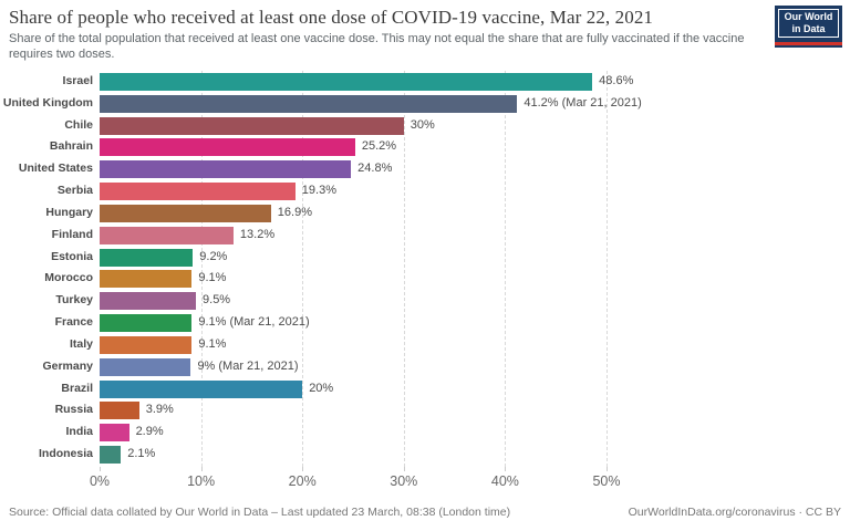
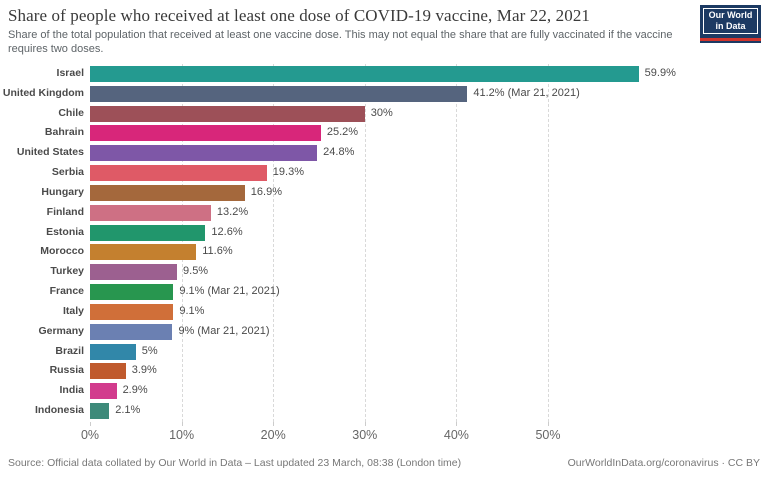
Israel: 48.6% -> 59.9%
Estonia: 9.2% -> 12.6%
Morocco: 9.1% -> 11.6%
Brazil: 20% -> 5%
